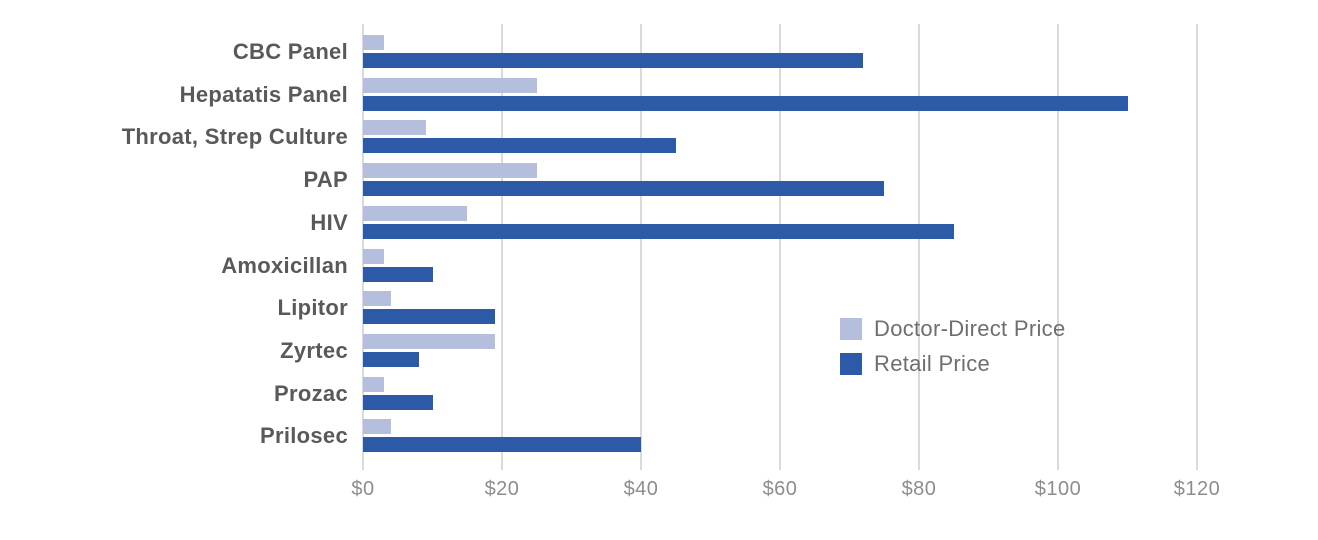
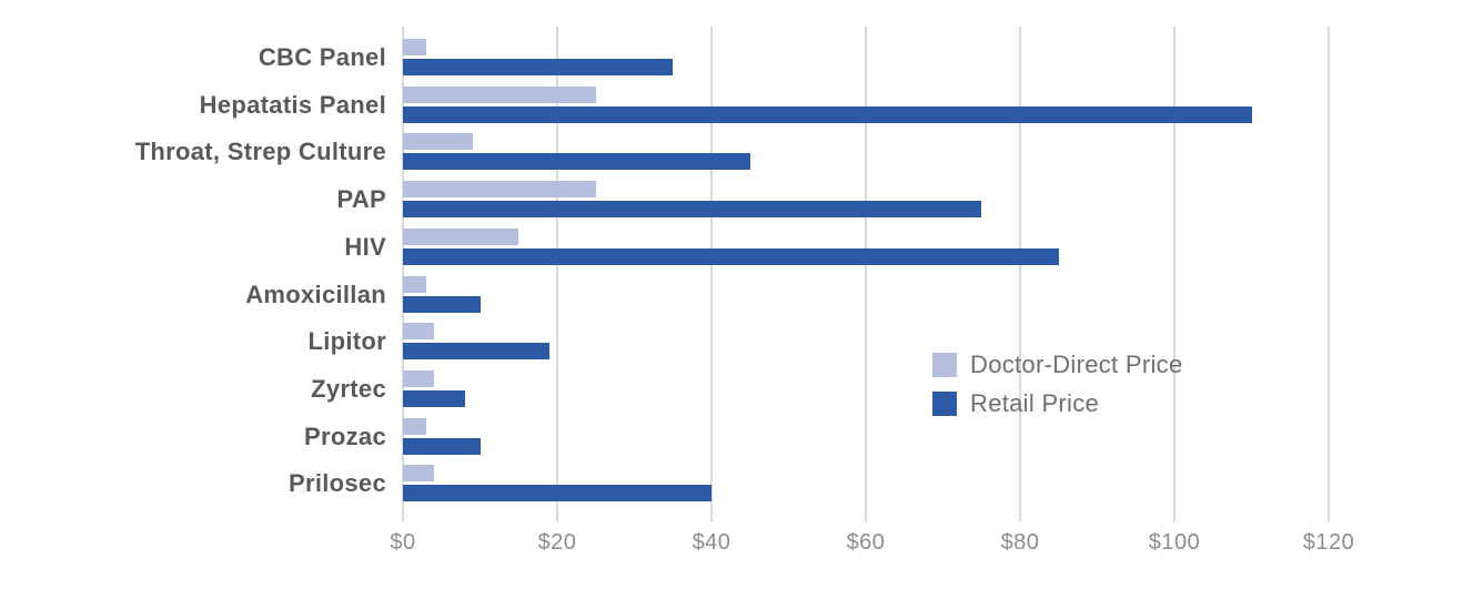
Retail Price/CBC Panel: $72 -> $35
Doctor-Direct Price/Zyrtec: $19 -> $4
